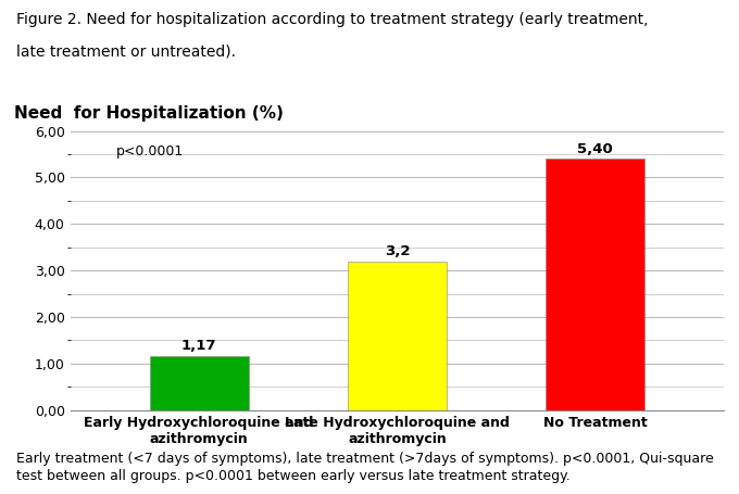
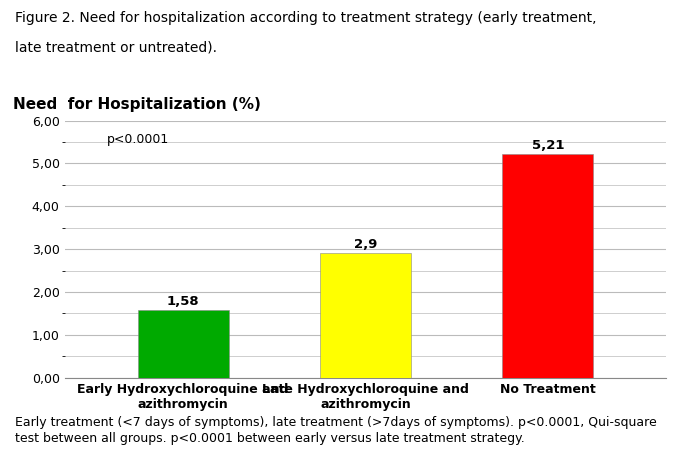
Early Hydroxychloroquine and azithromycin: 1,17 -> 1,58
Late Hydroxychloroquine and azithromycin: 3,2 -> 2,9
No Treatment: 5,40 -> 5,21
